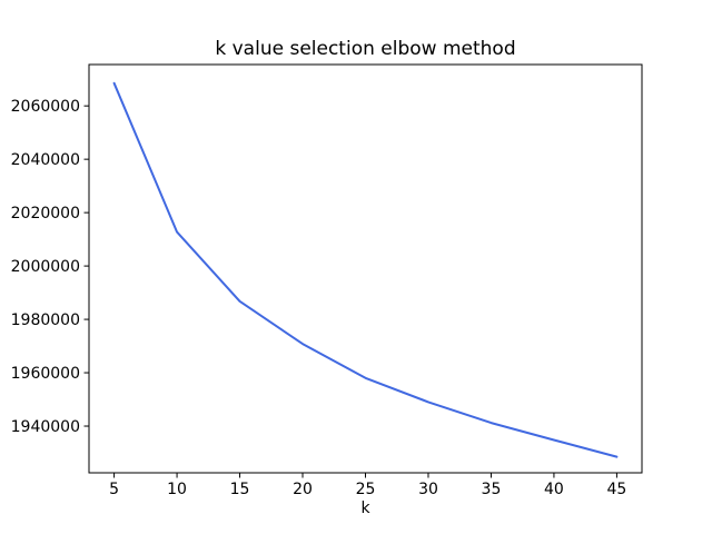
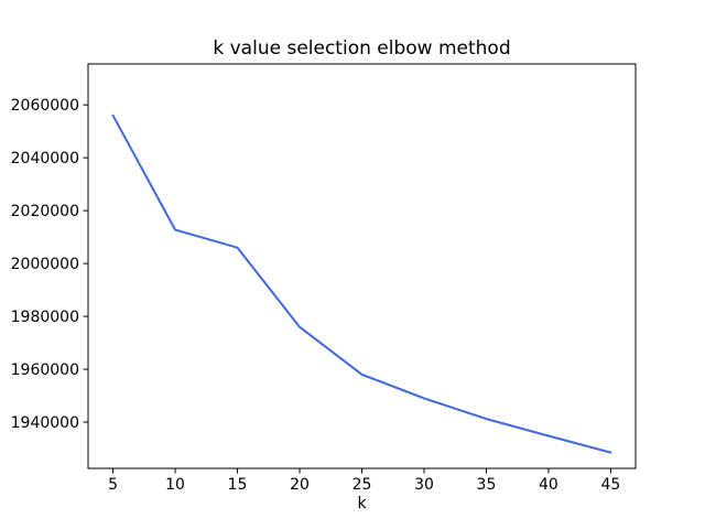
5: 2068000 -> 2056000
15: 1987000 -> 2006000
20: 1971000 -> 1976000
